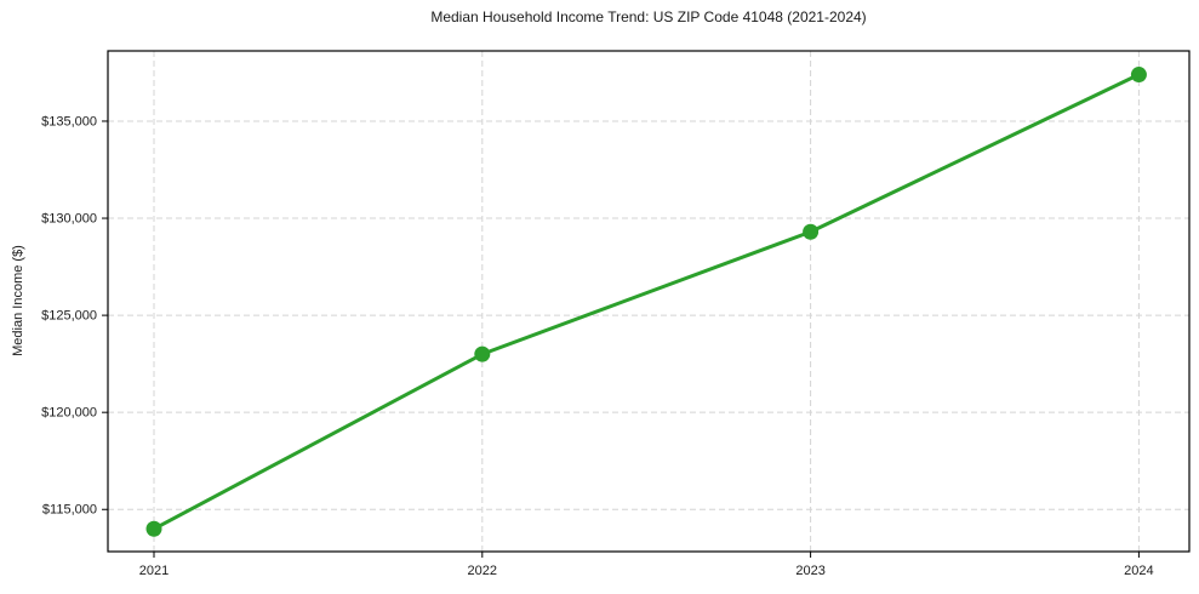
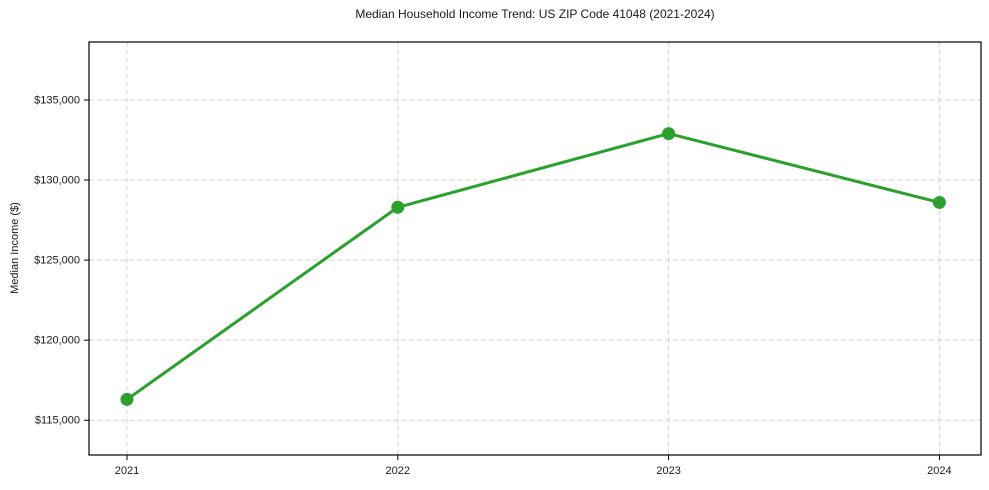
2021: $114000 -> $116300
2022: $123000 -> $128300
2023: $129300 -> $132900
2024: $137400 -> $128600
